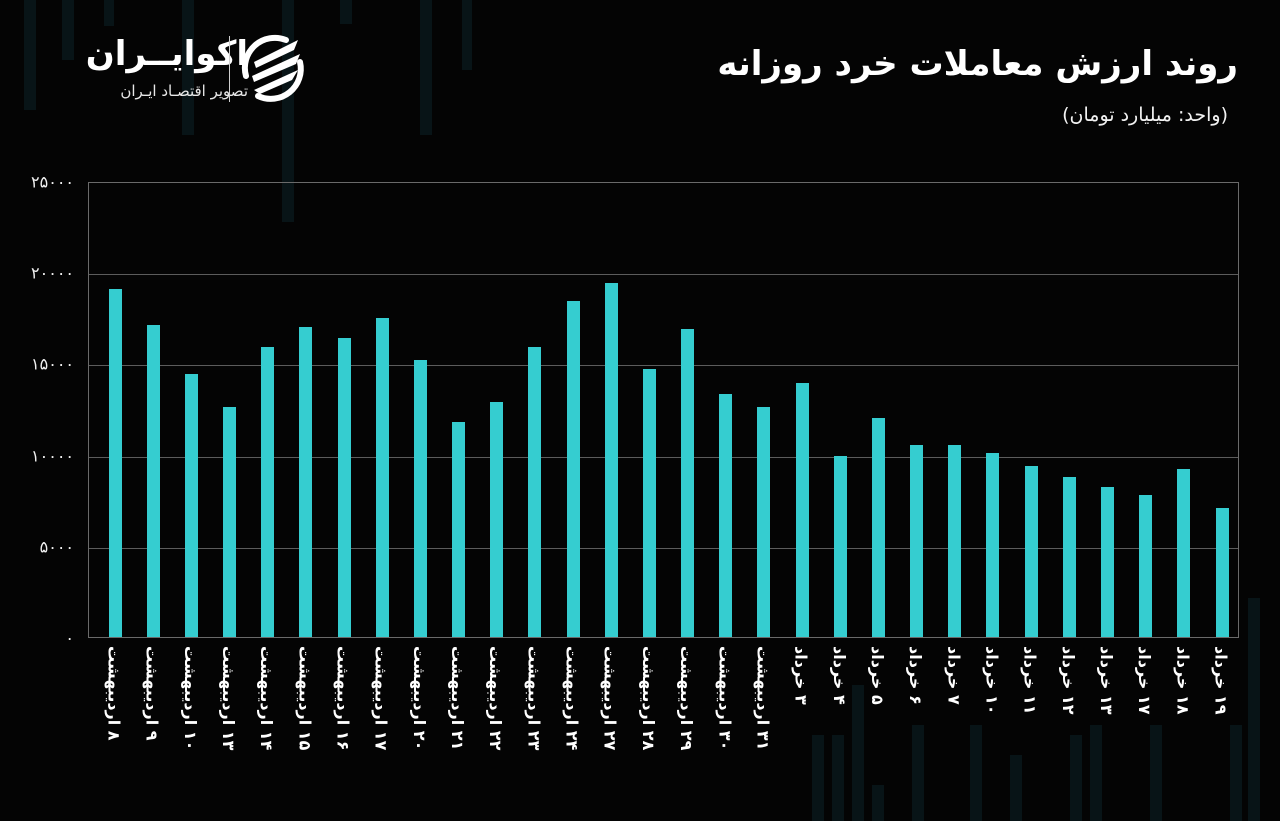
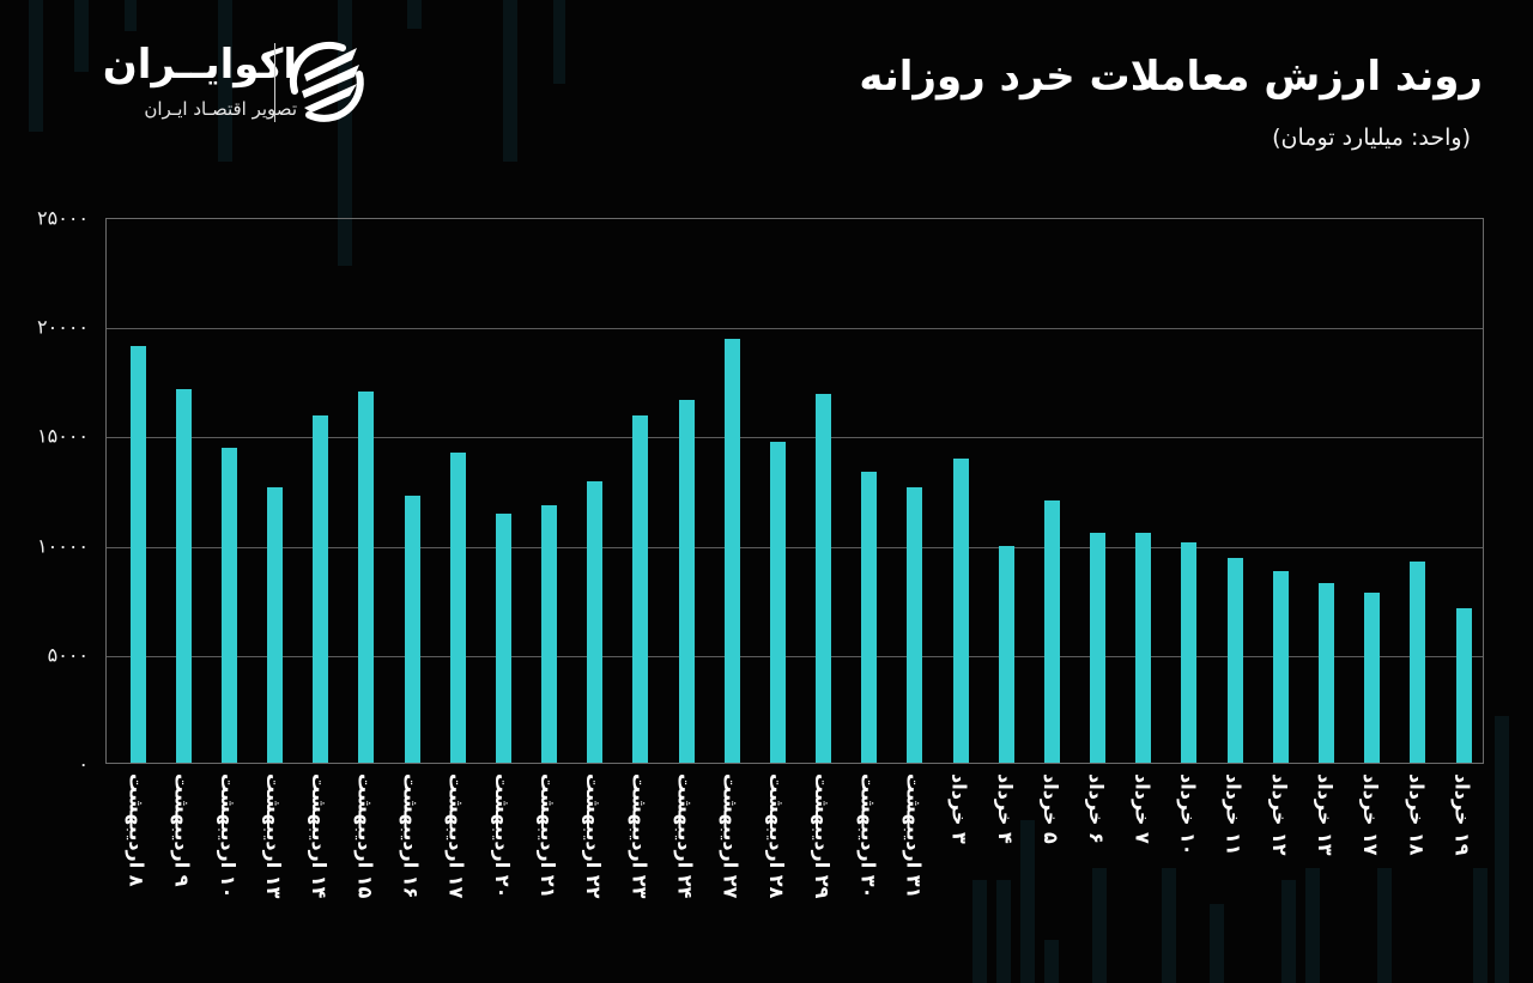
۱۶ اردیبهشت: 16400 -> 12200
۱۷ اردیبهشت: 17500 -> 14200
۲۰ اردیبهشت: 15200 -> 11400
۲۴ اردیبهشت: 18400 -> 16600
